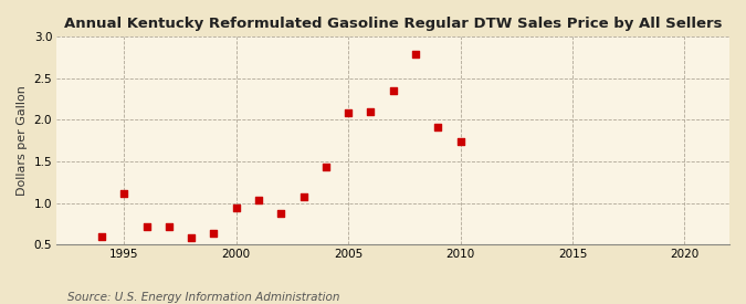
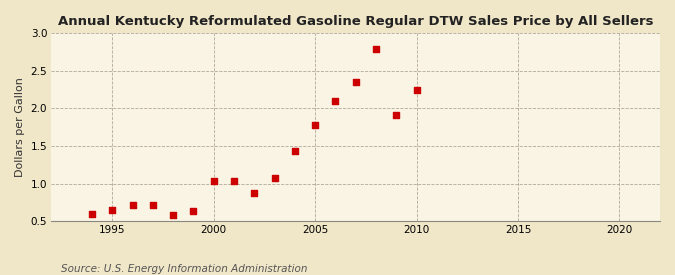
1995: 1.12 -> 0.65
2000: 0.94 -> 1.04
2005: 2.08 -> 1.78
2010: 1.74 -> 2.24
